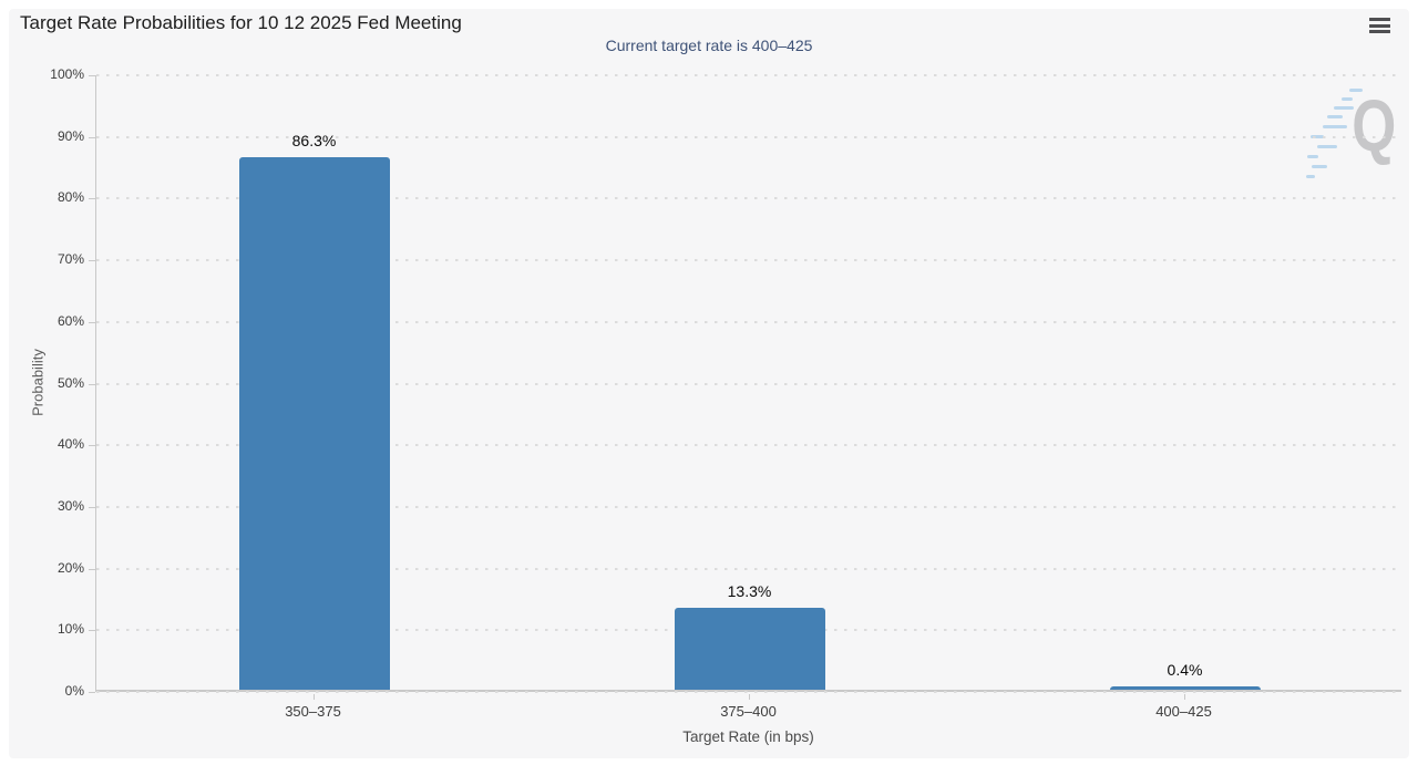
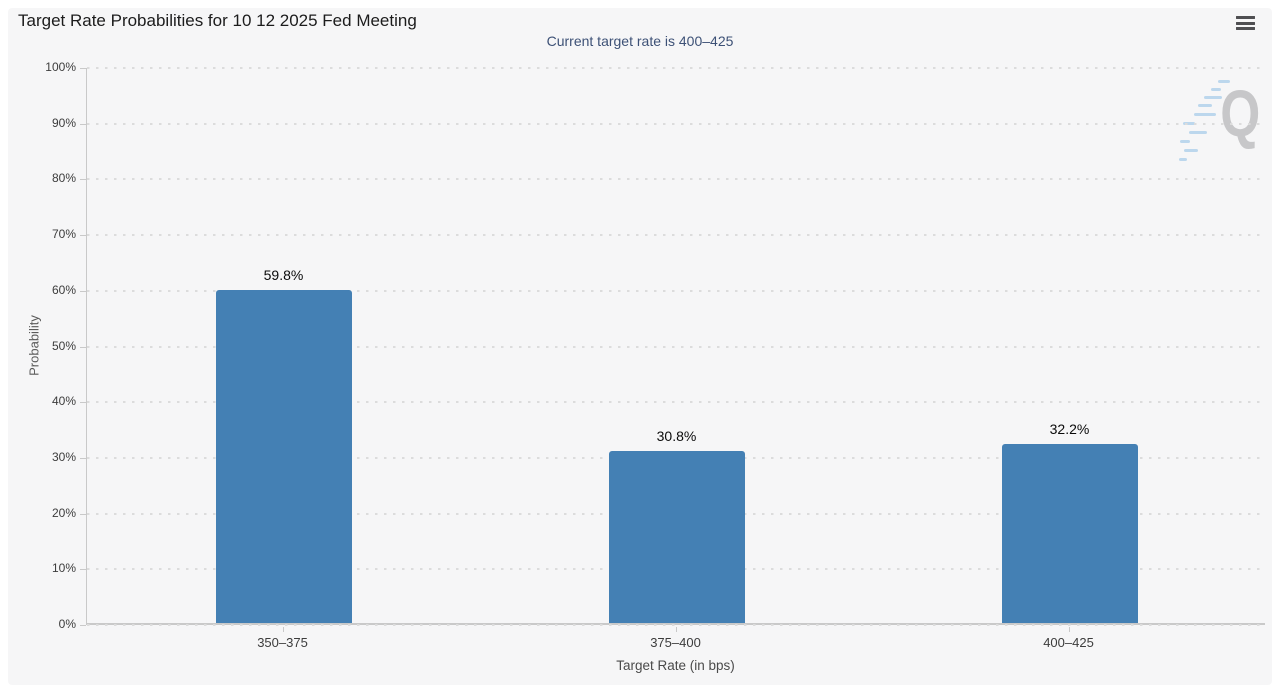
350–375: 86.3% -> 59.8%
375–400: 13.3% -> 30.8%
400–425: 0.4% -> 32.2%
